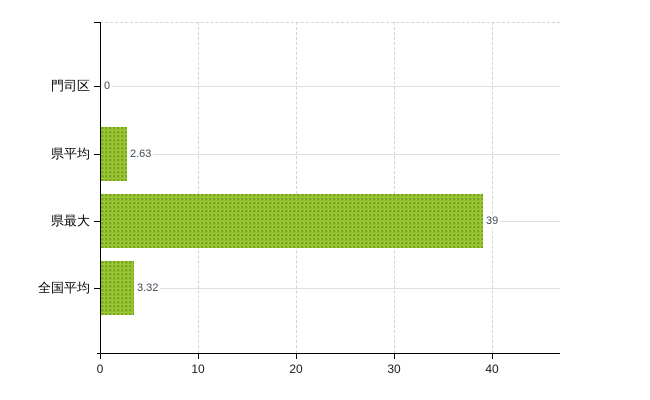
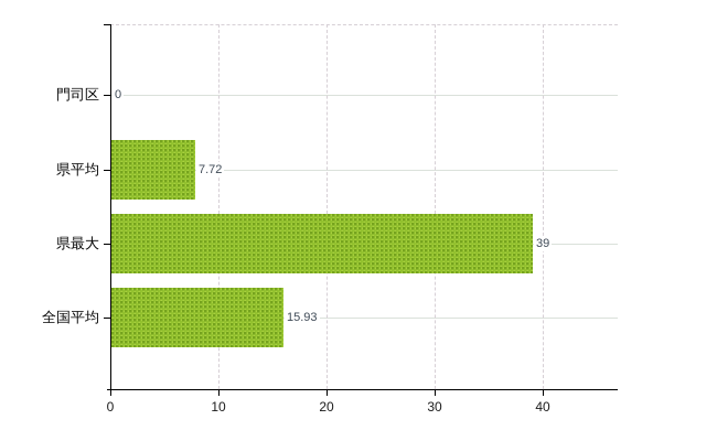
県平均: 2.63 -> 7.72
全国平均: 3.32 -> 15.93
